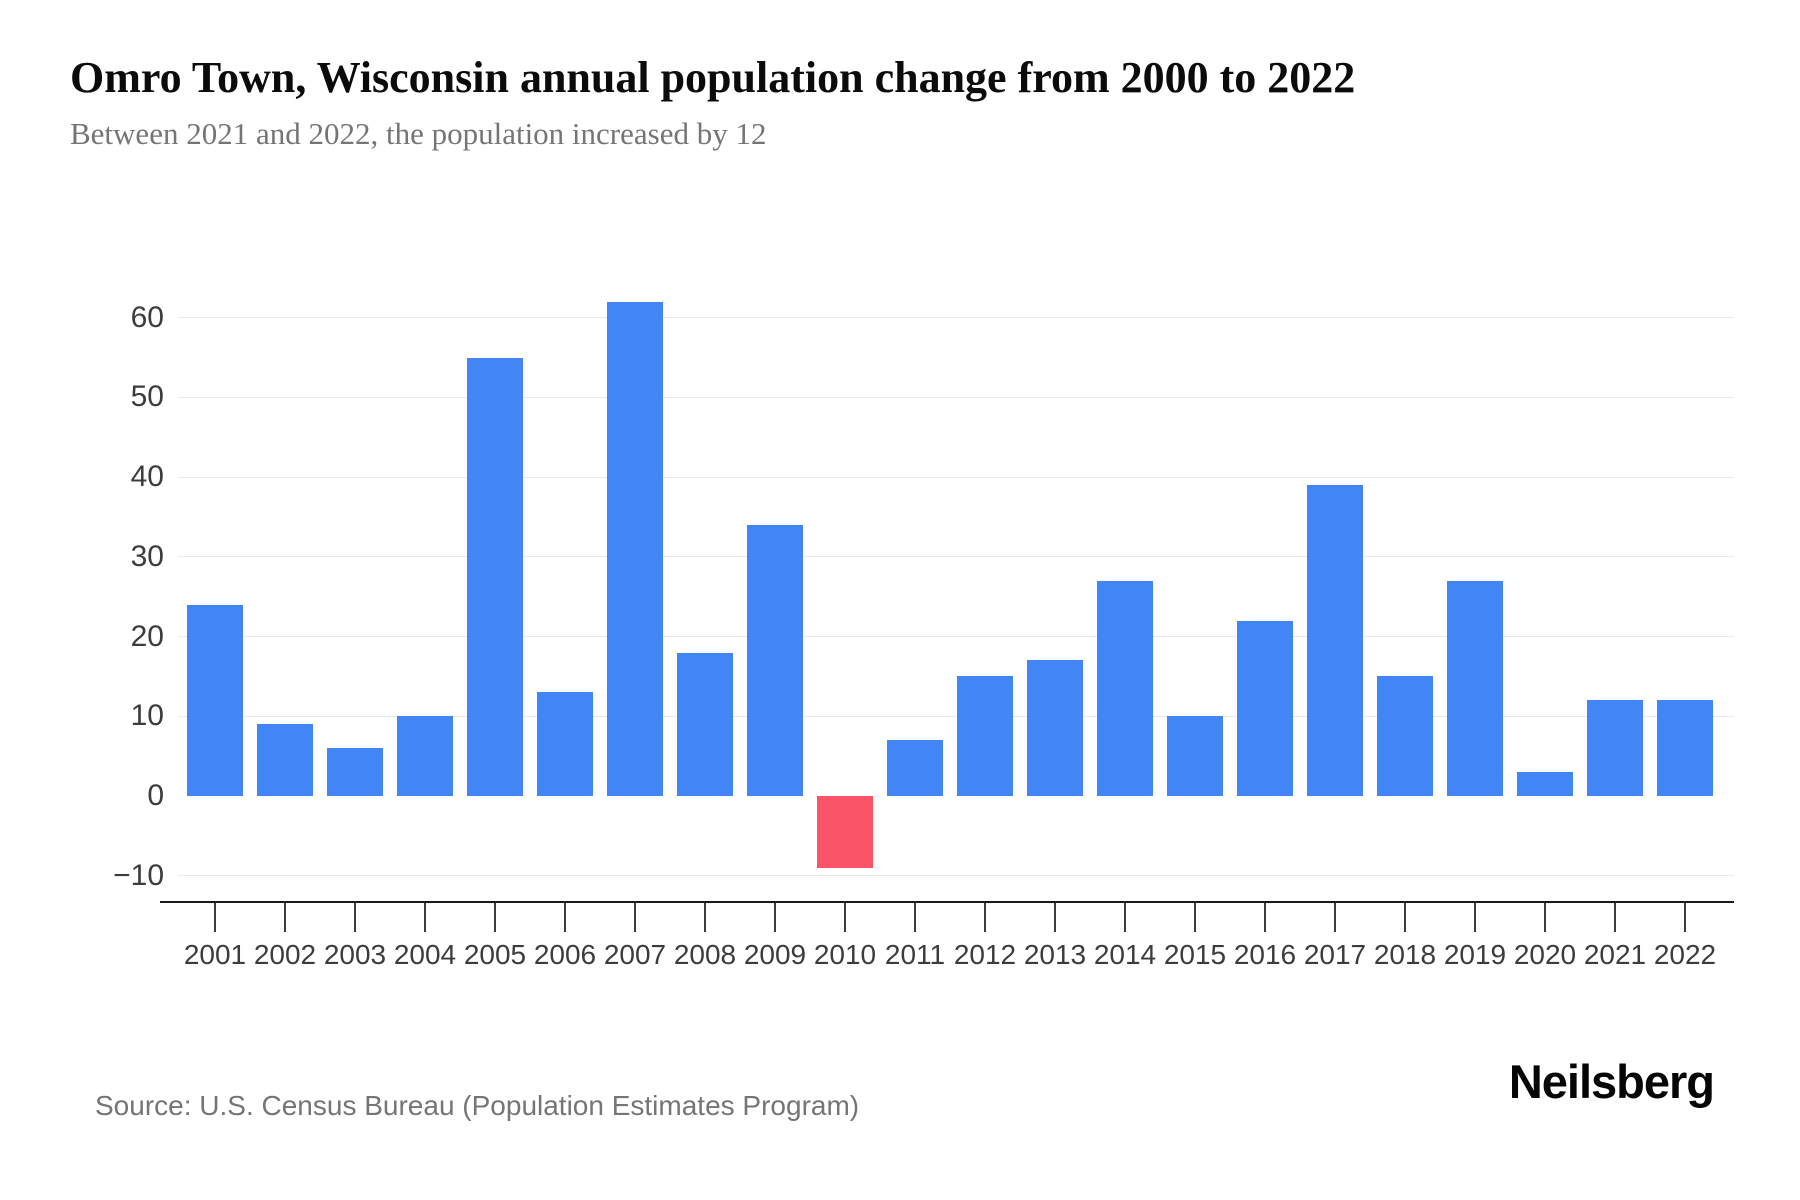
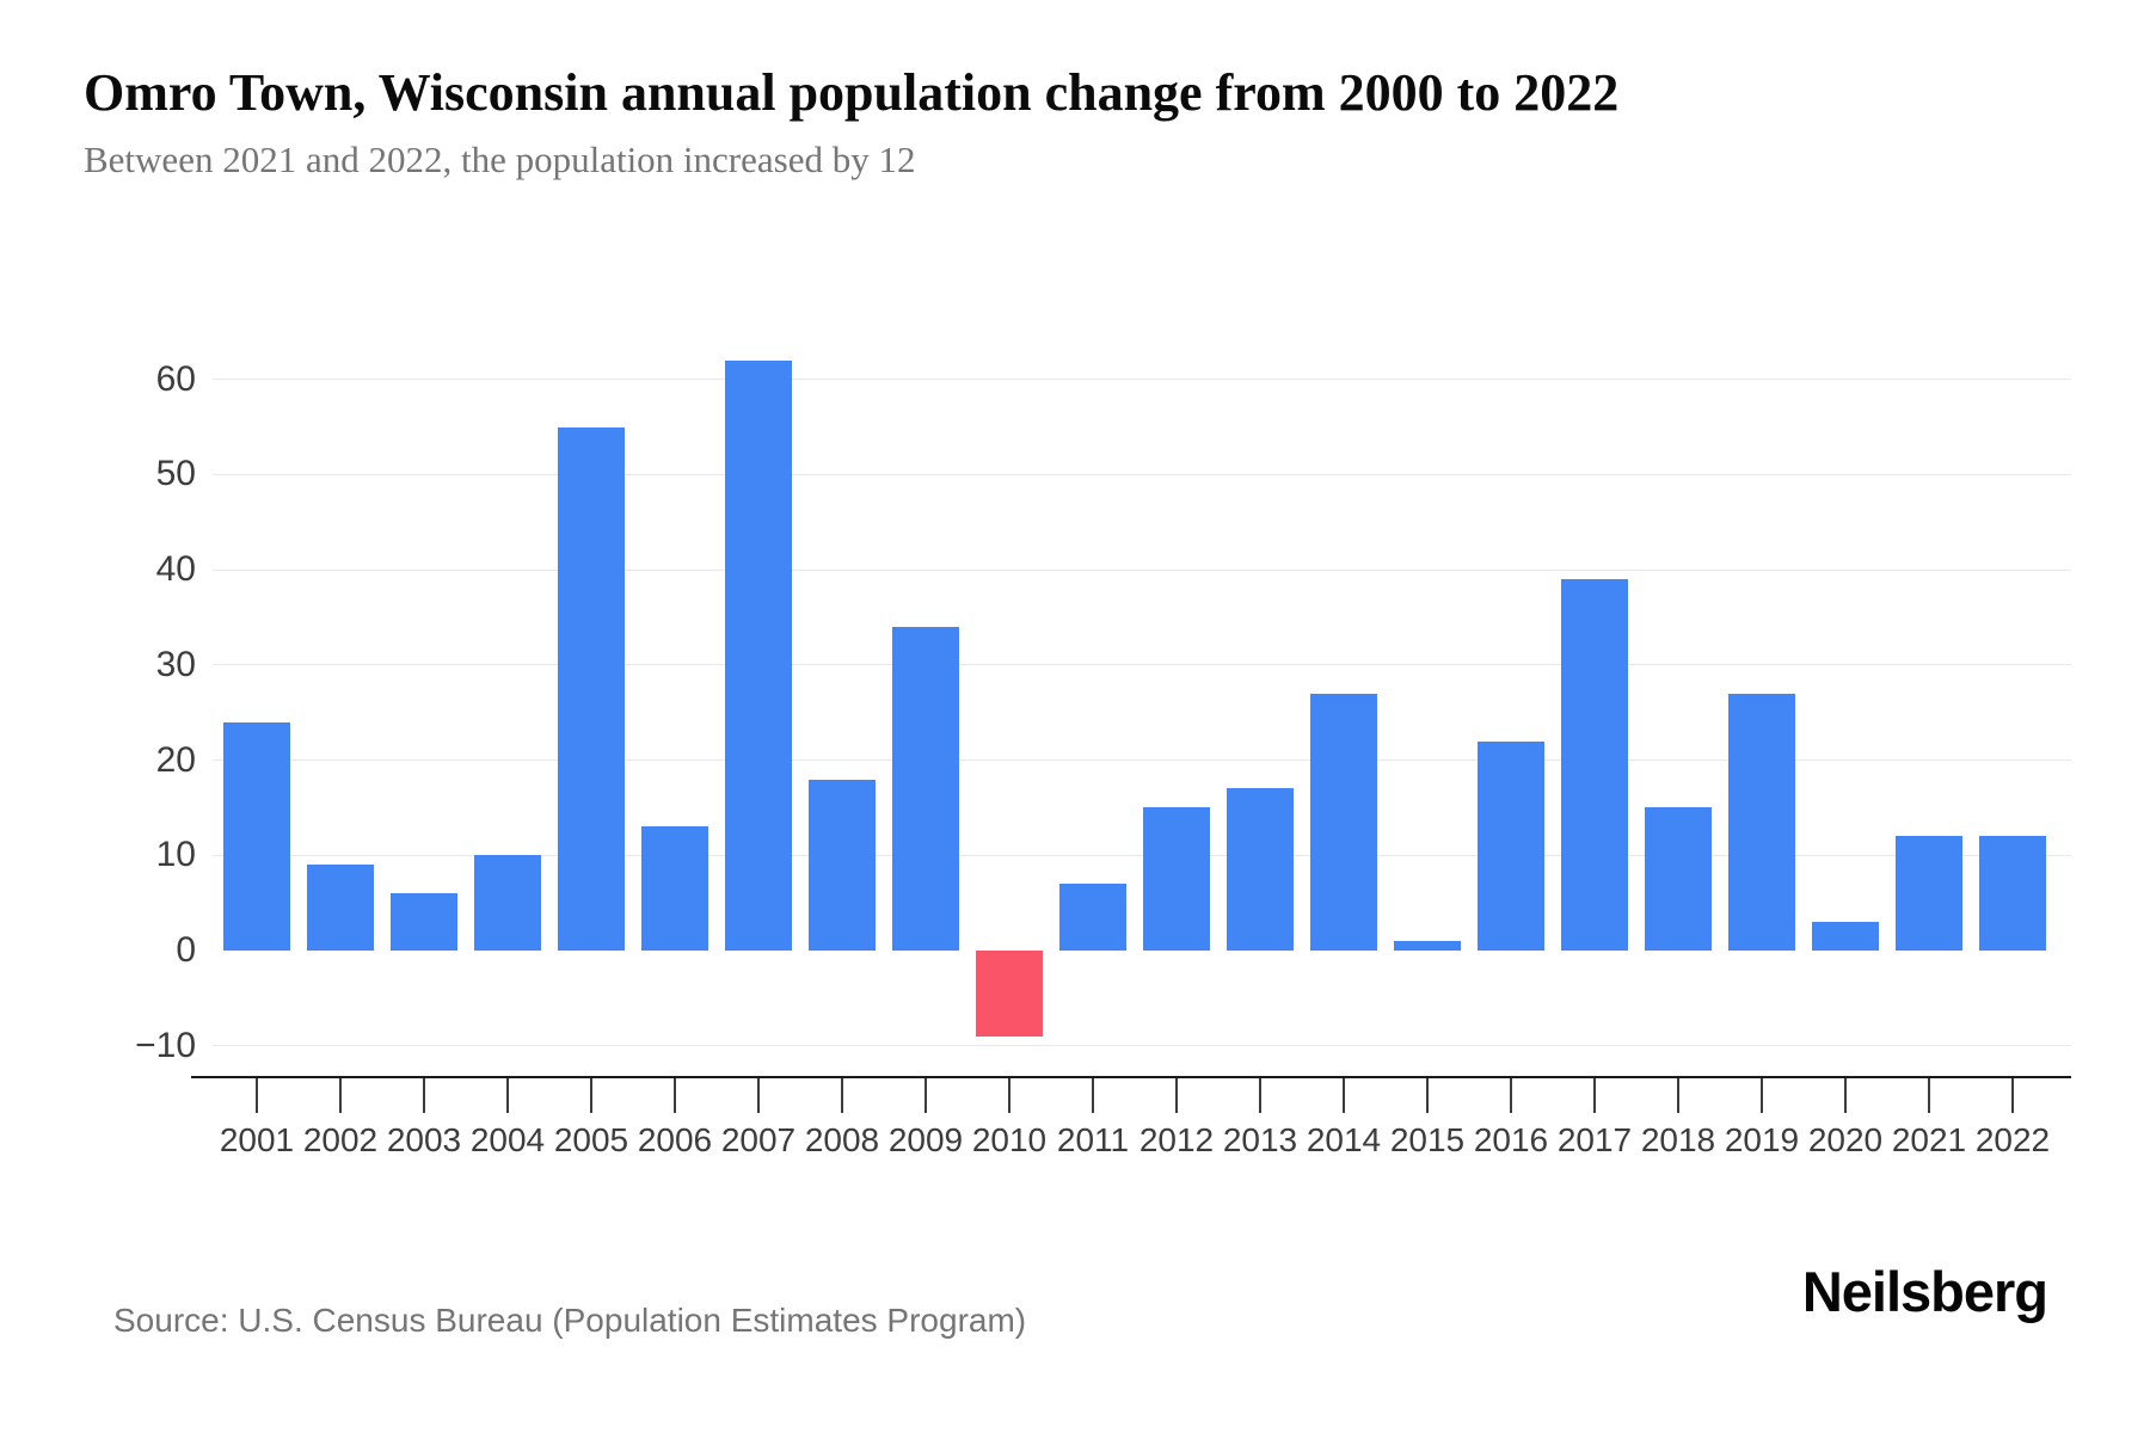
2015: 10 -> 1
